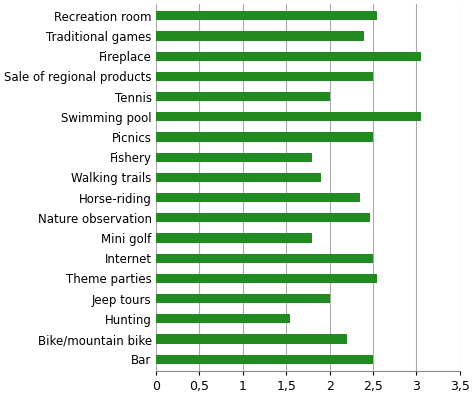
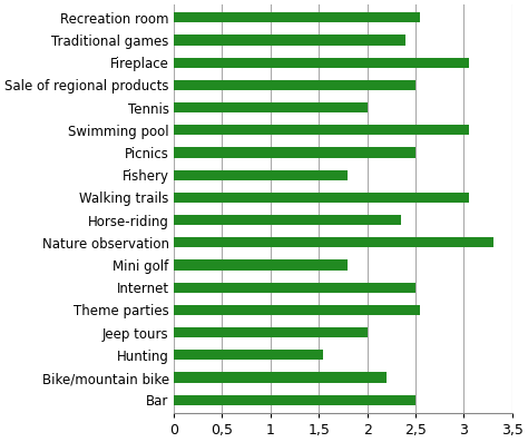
Walking trails: 1,90 -> 3,05
Nature observation: 2,46 -> 3,30
